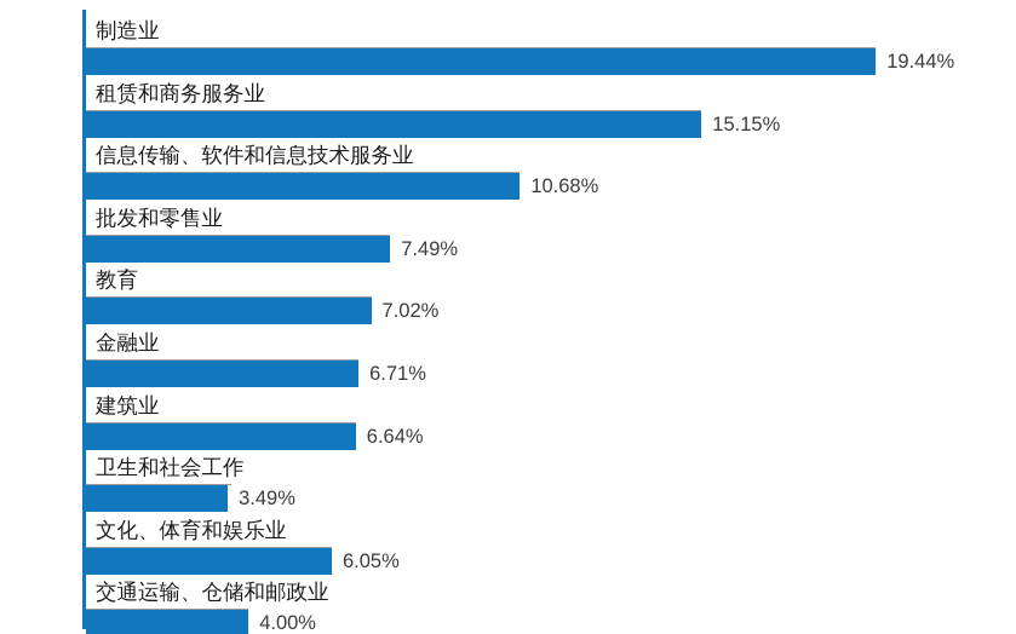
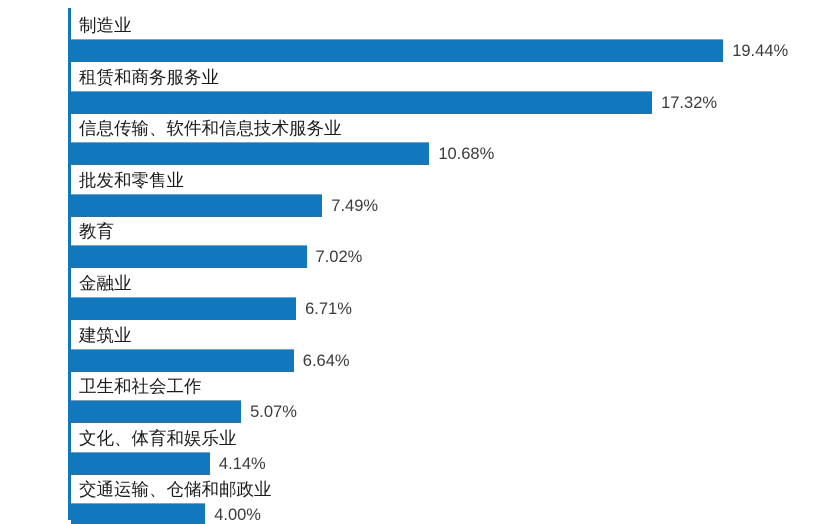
租赁和商务服务业: 15.15% -> 17.32%
卫生和社会工作: 3.49% -> 5.07%
文化、体育和娱乐业: 6.05% -> 4.14%
